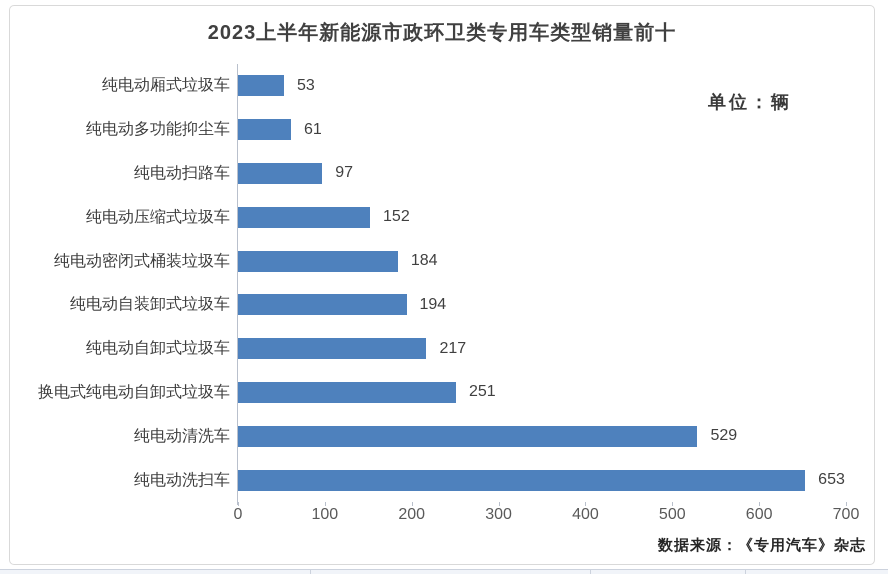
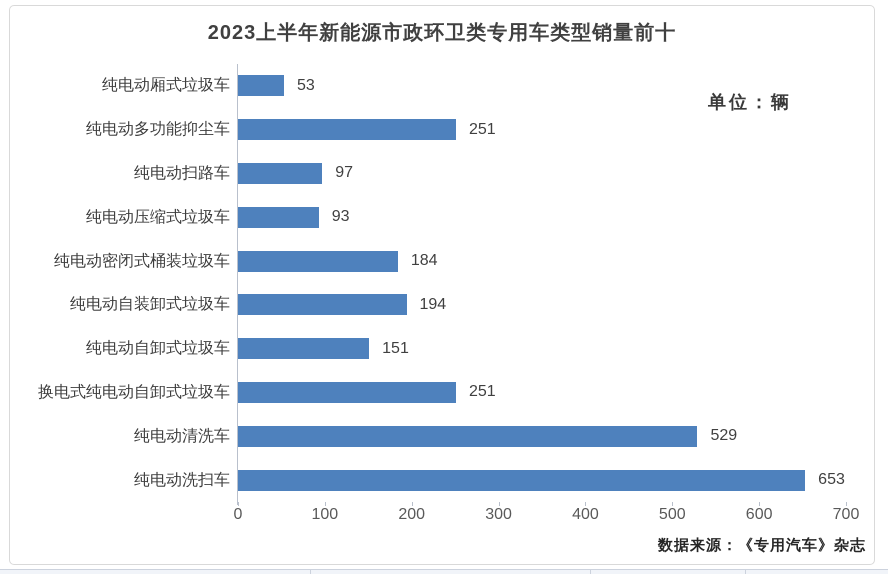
纯电动多功能抑尘车: 61 -> 251
纯电动压缩式垃圾车: 152 -> 93
纯电动自卸式垃圾车: 217 -> 151
